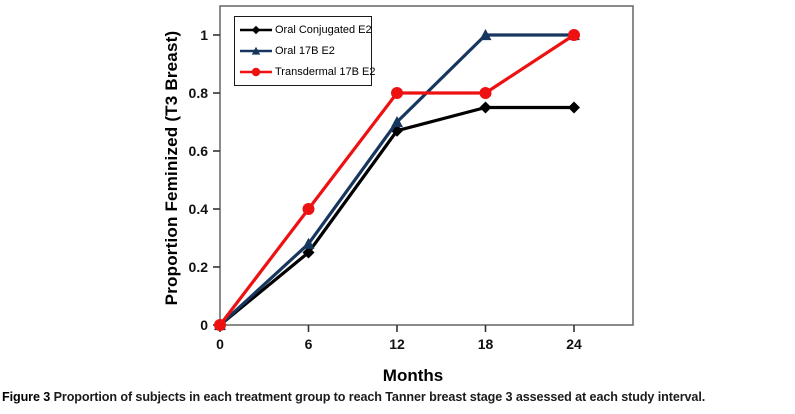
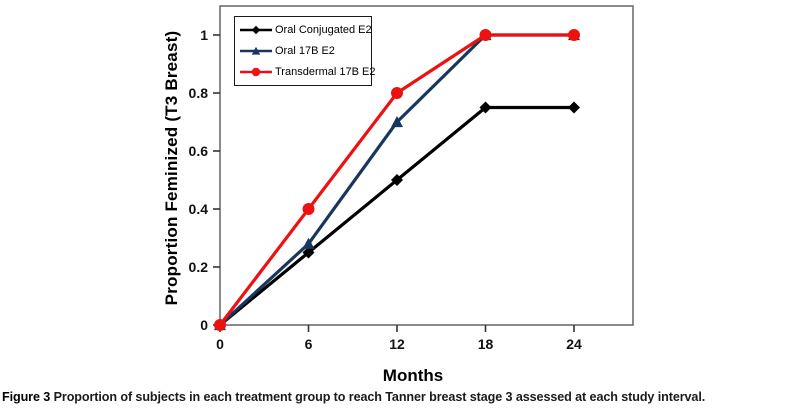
Oral Conjugated E2/12: 0.67 -> 0.50
Transdermal 17B E2/18: 0.8 -> 1.0
